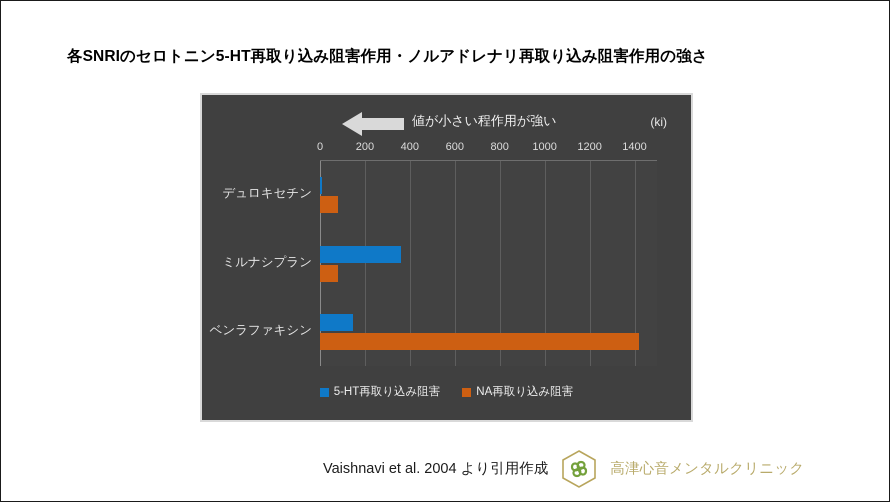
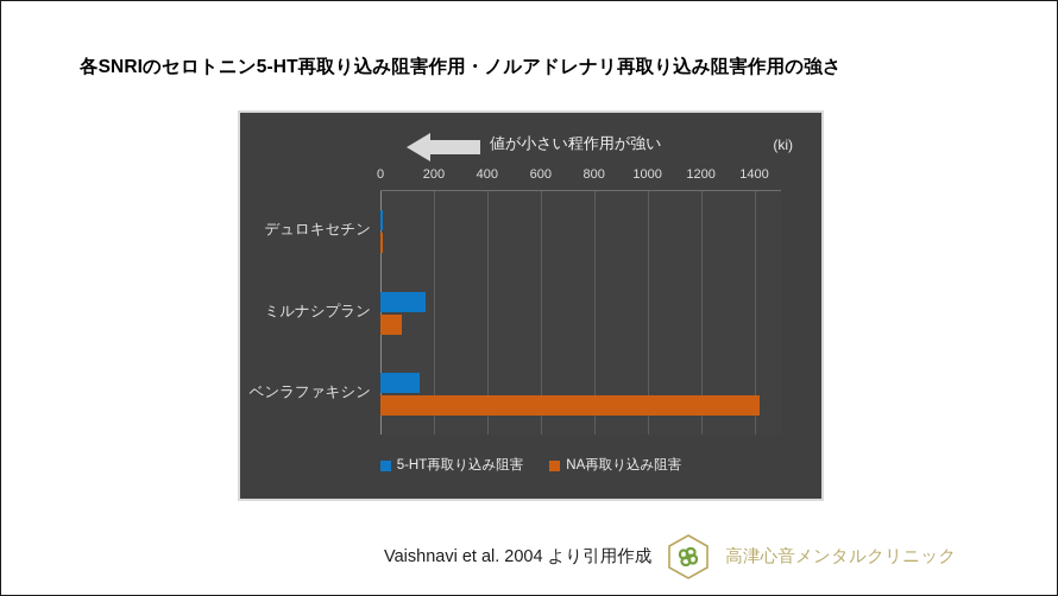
NA再取り込み阻害/デュロキセチン: 80 -> 10
5-HT再取り込み阻害/ミルナシプラン: 360 -> 170
